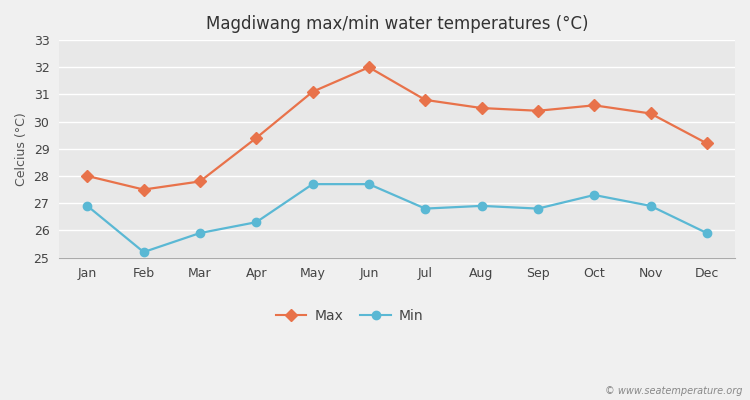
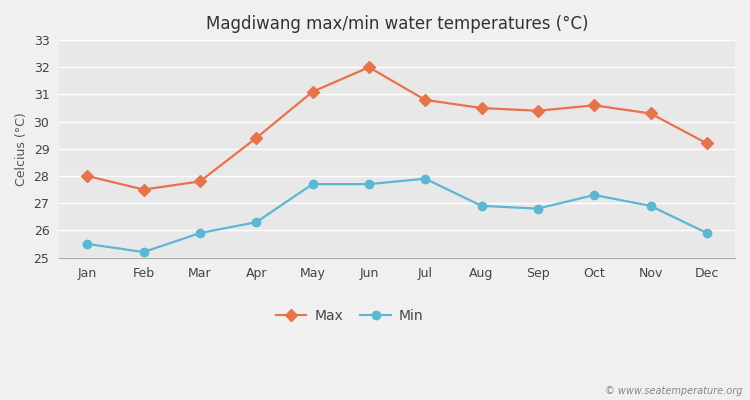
Min/Jan: 26.9 -> 25.5
Min/Jul: 26.8 -> 27.9
